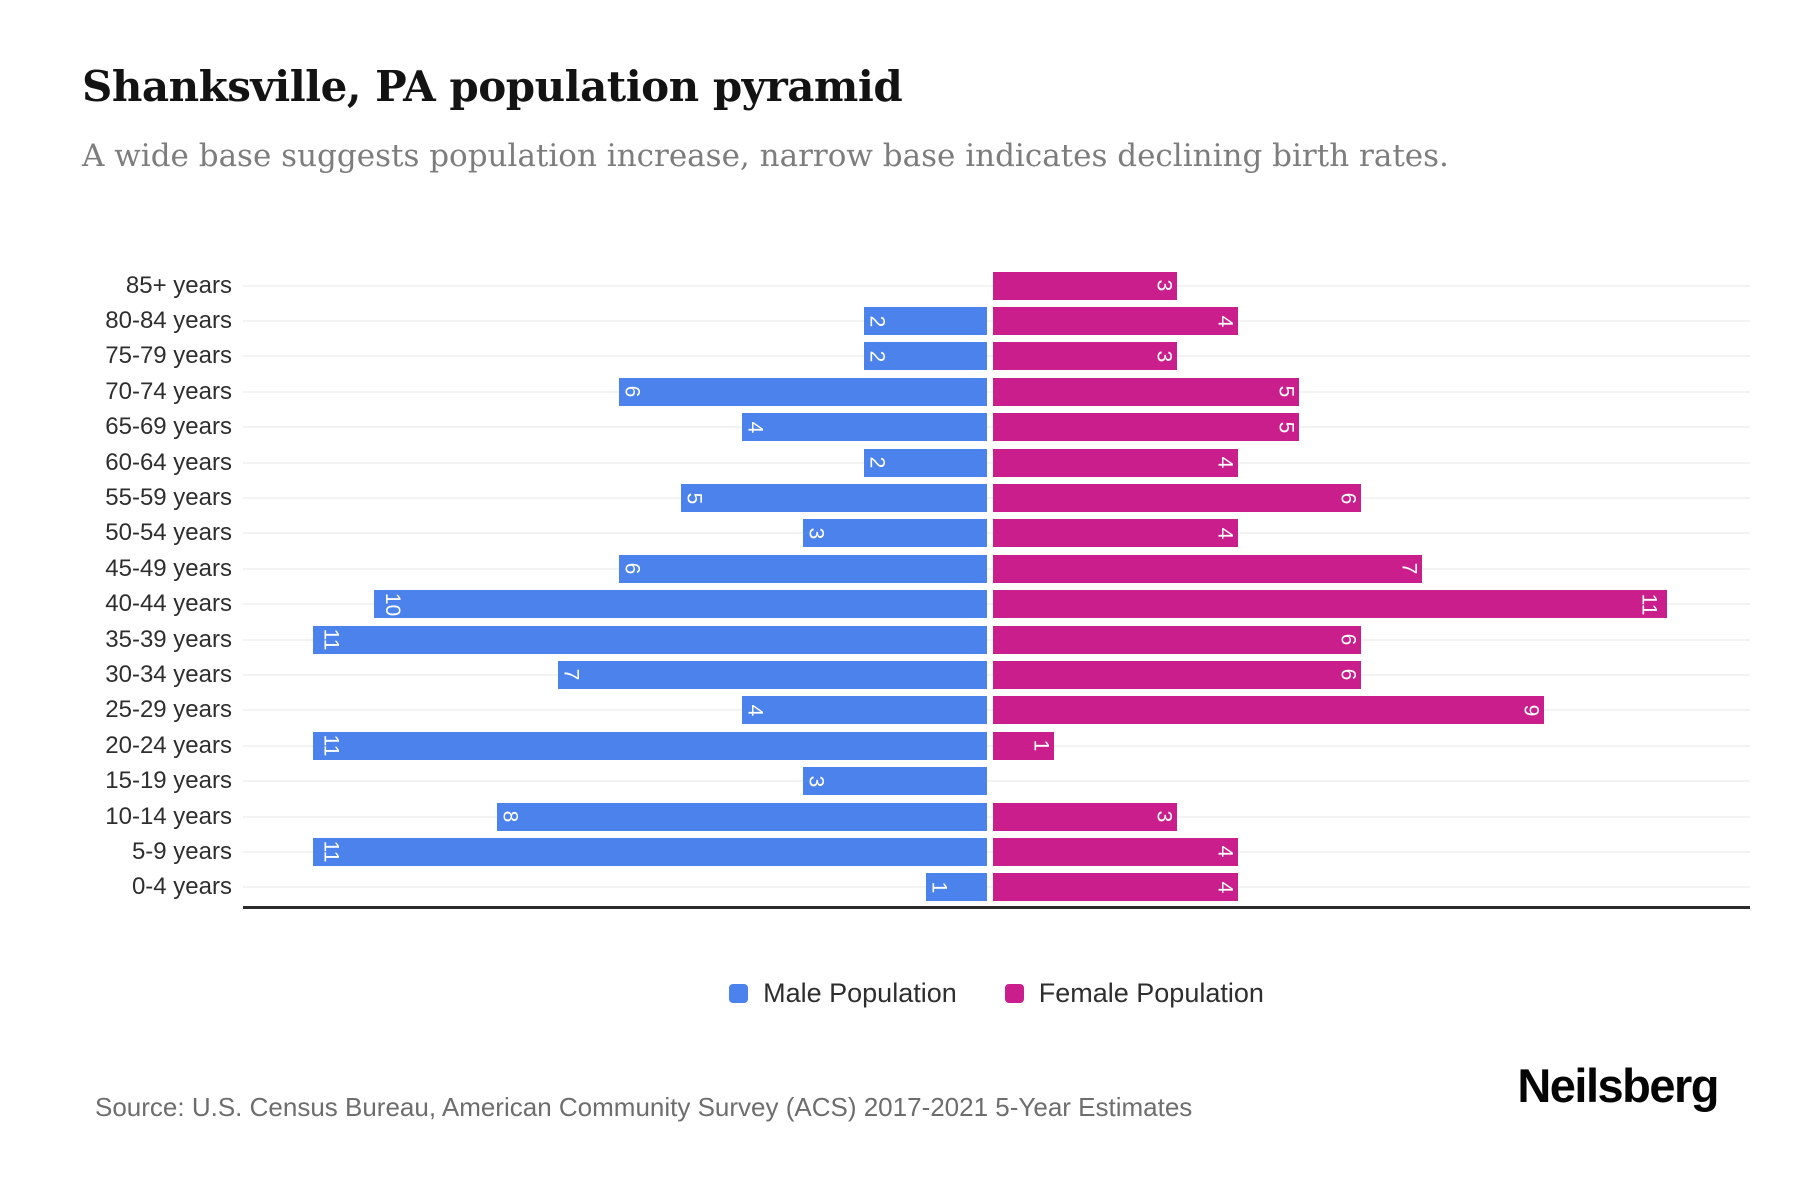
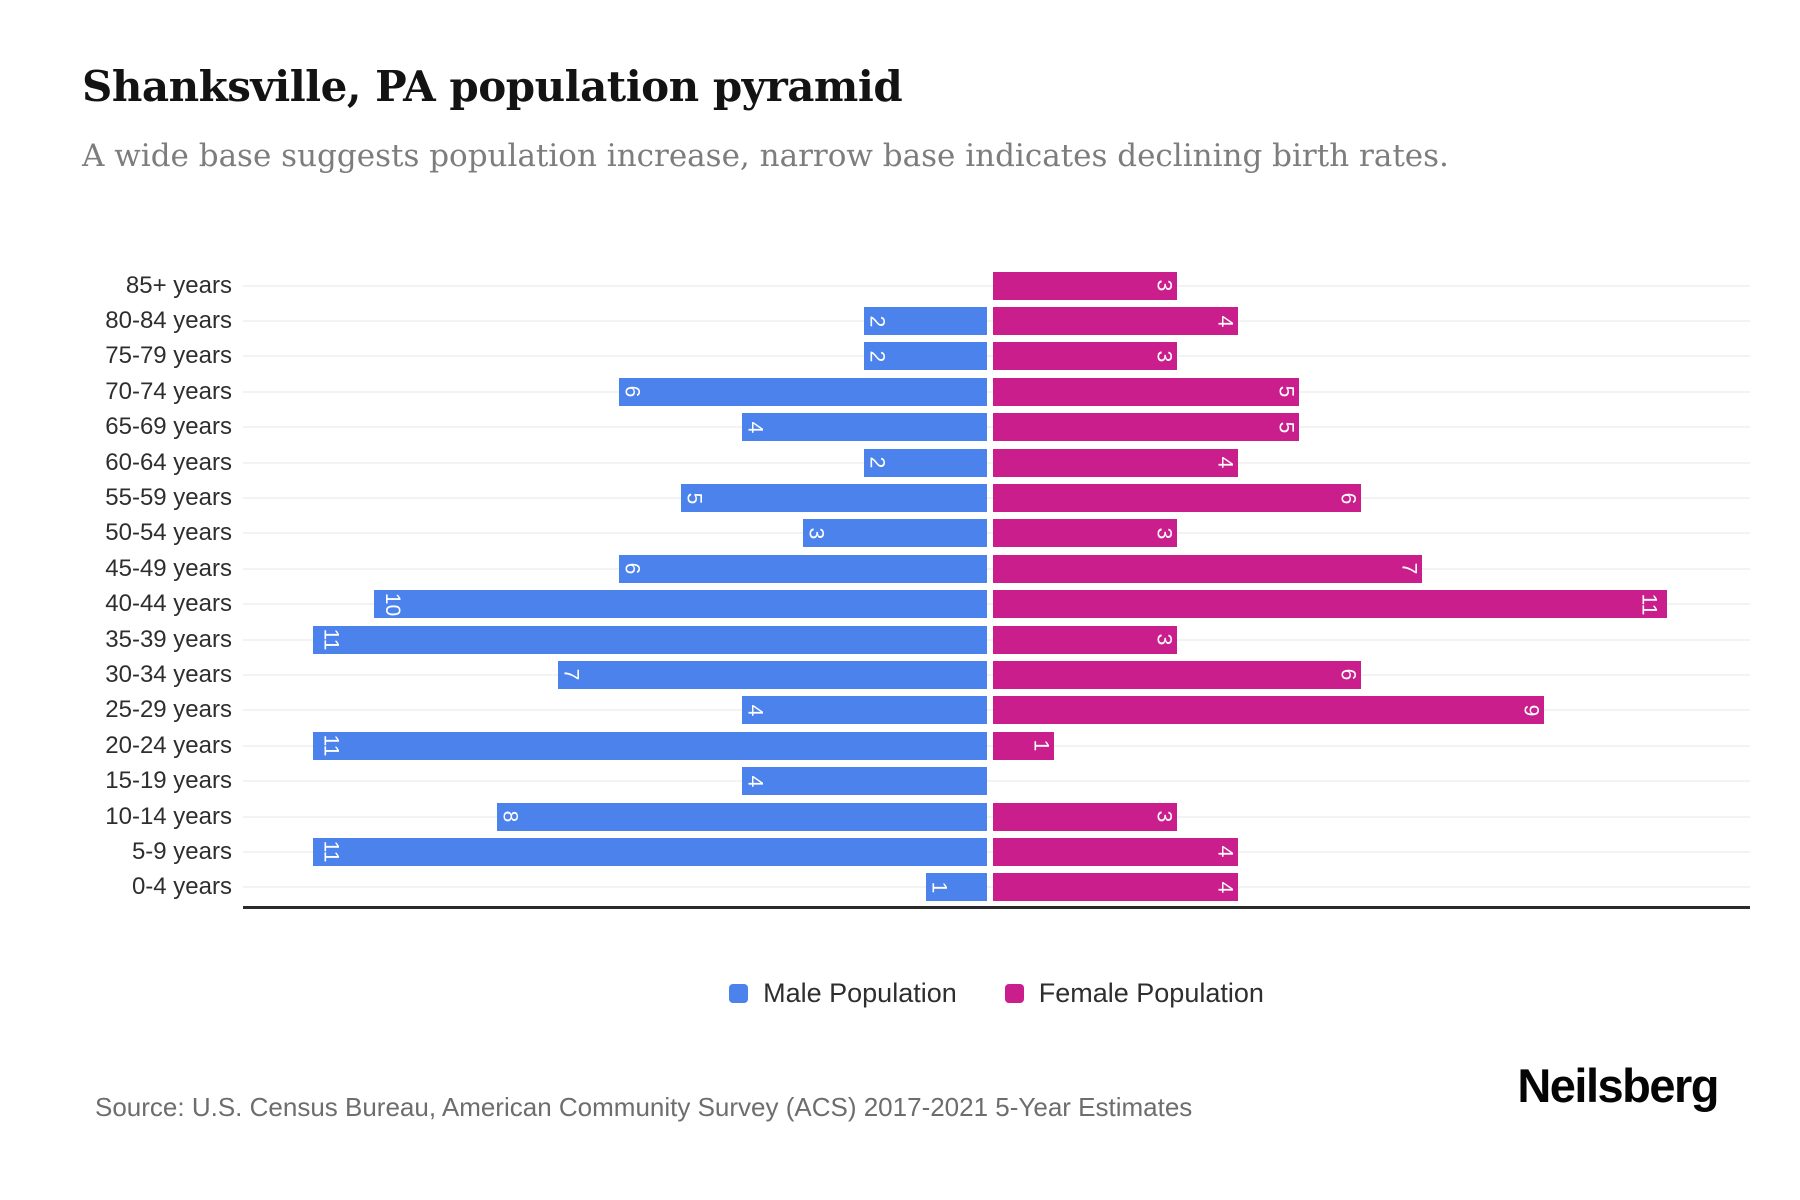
Female Population/50-54 years: 4 -> 3
Female Population/35-39 years: 6 -> 3
Male Population/15-19 years: 3 -> 4
